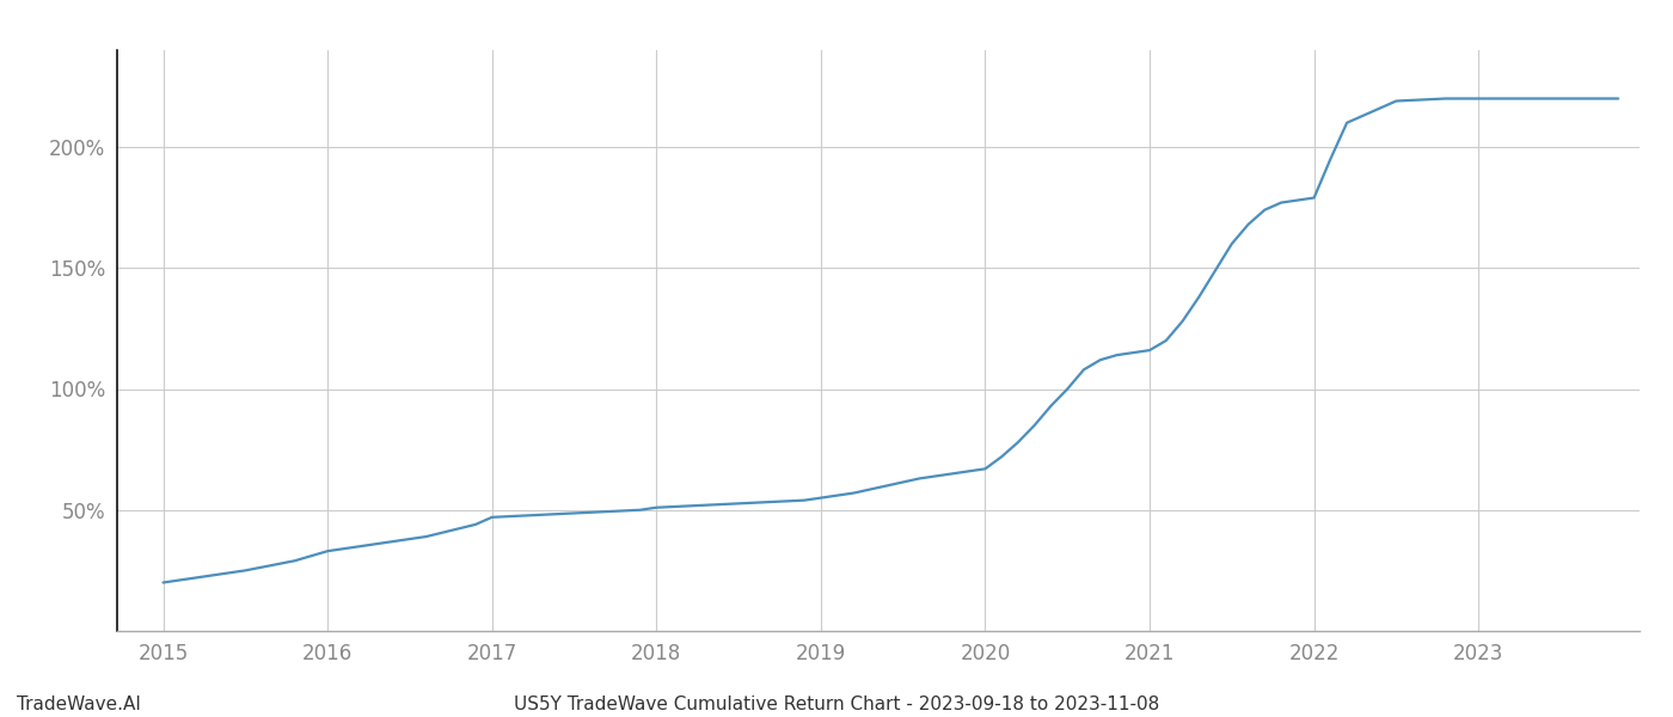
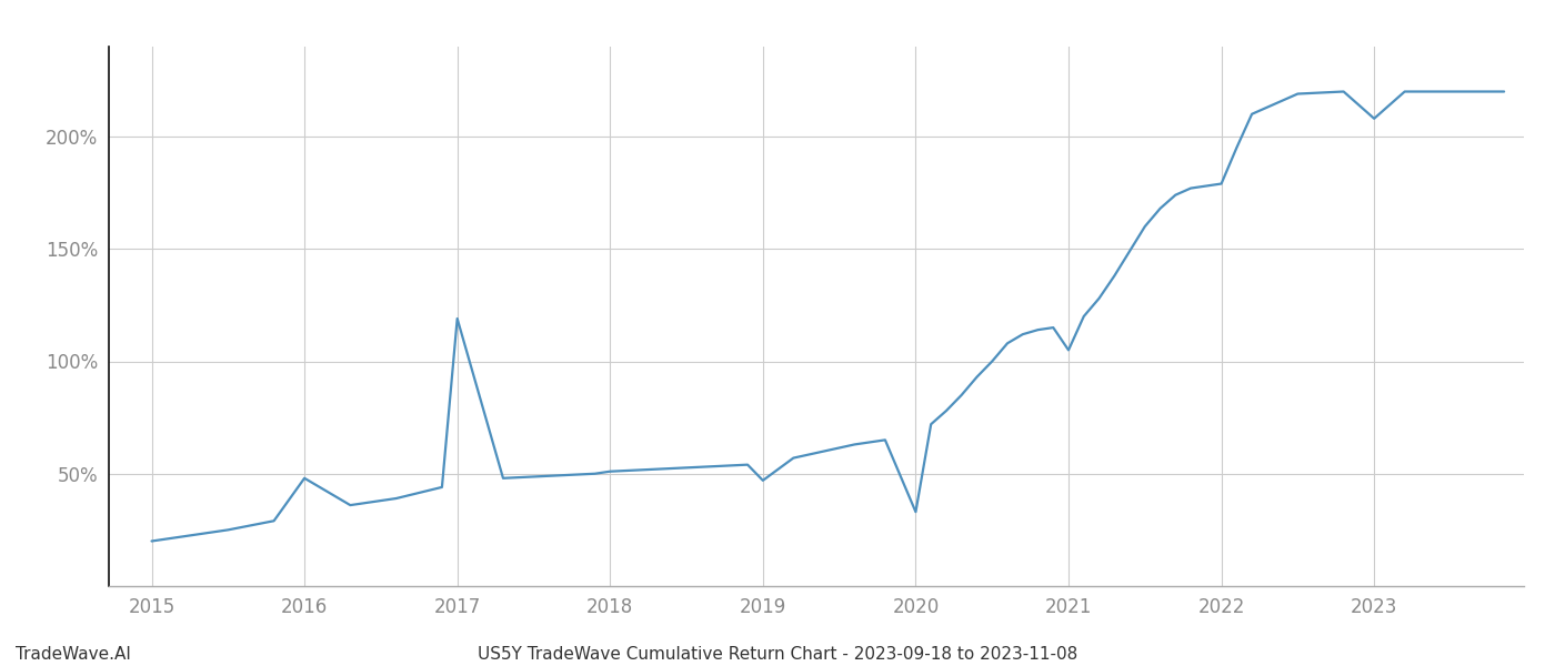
2016: 33% -> 48%
2017: 47% -> 119%
2019: 55% -> 47%
2020: 67% -> 33%
2021: 116% -> 105%
2023: 220% -> 208%
